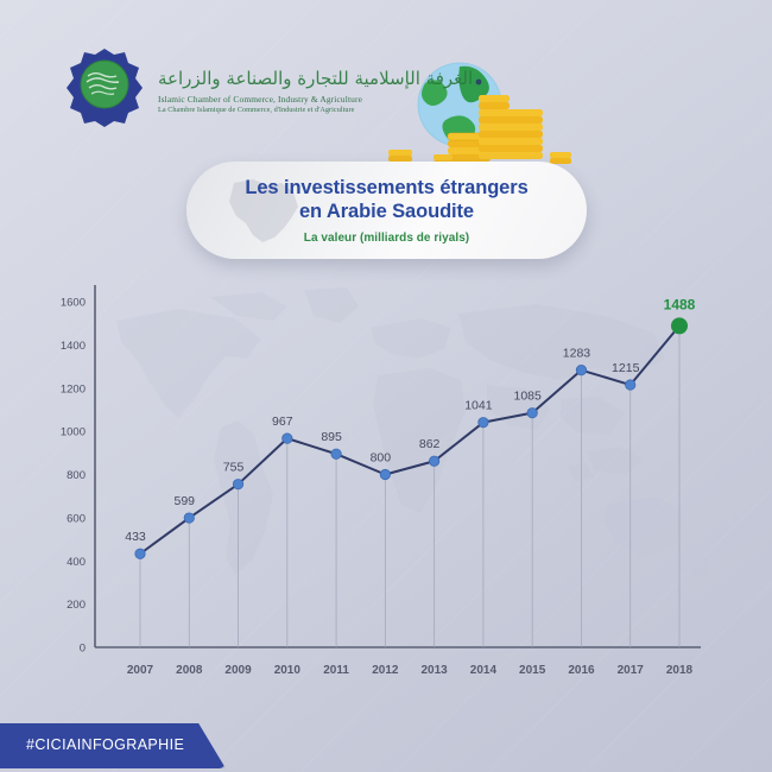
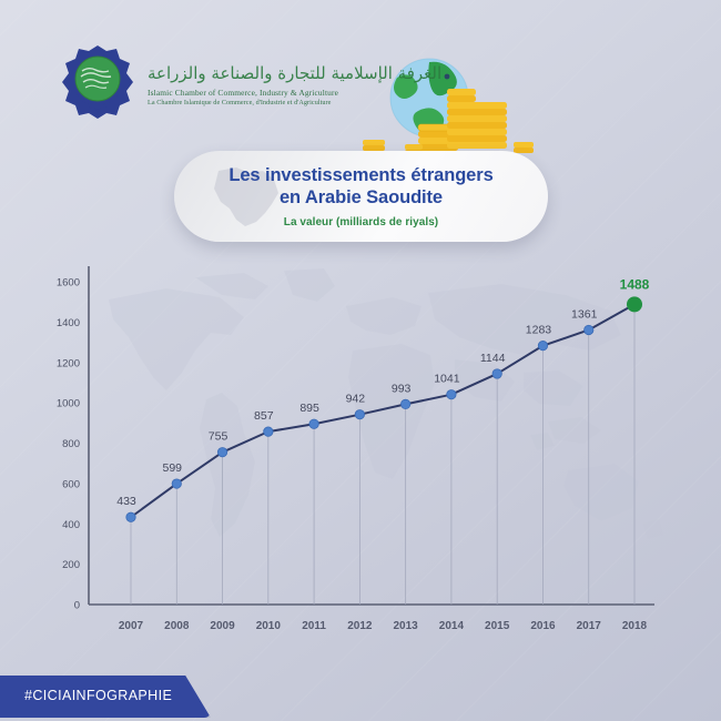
2010: 967 -> 857
2012: 800 -> 942
2013: 862 -> 993
2015: 1085 -> 1144
2017: 1215 -> 1361
